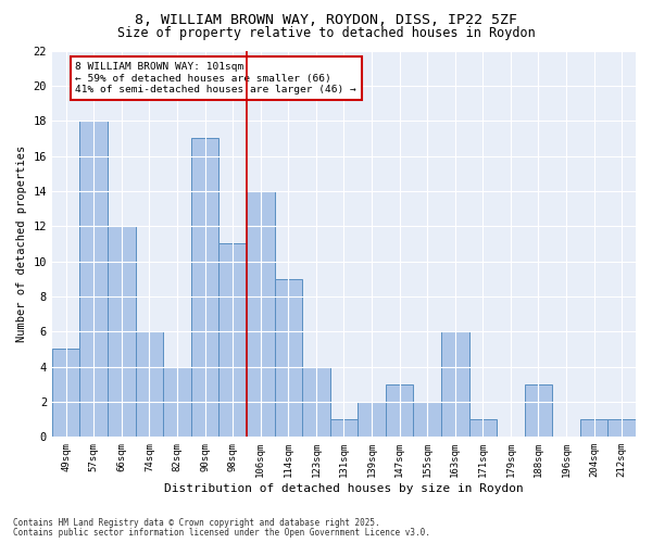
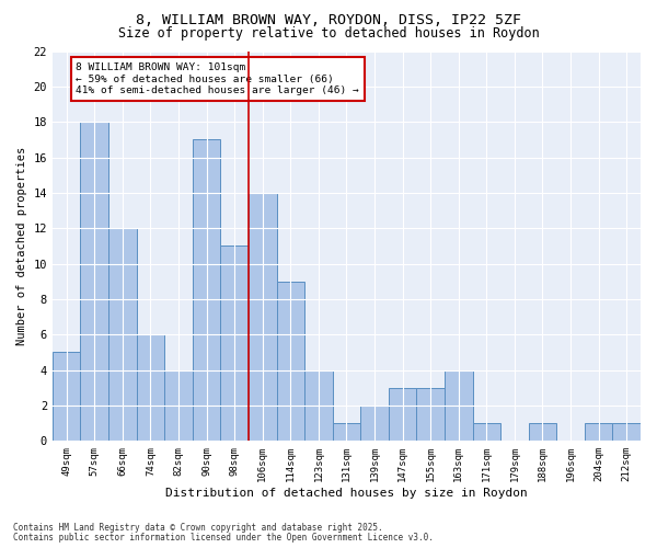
155sqm: 2 -> 3
163sqm: 6 -> 4
188sqm: 3 -> 1
